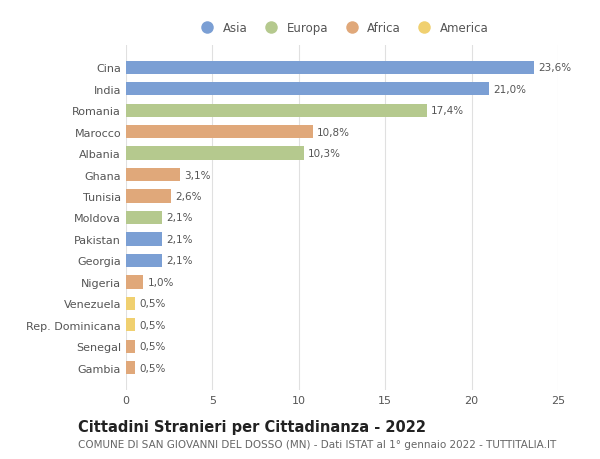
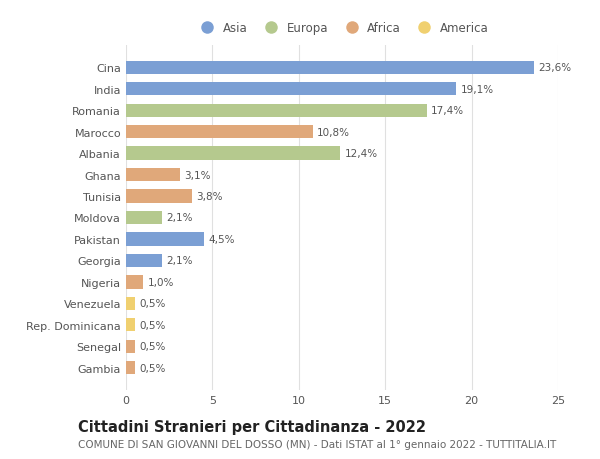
India: 21,0% -> 19,1%
Albania: 10,3% -> 12,4%
Tunisia: 2,6% -> 3,8%
Pakistan: 2,1% -> 4,5%
